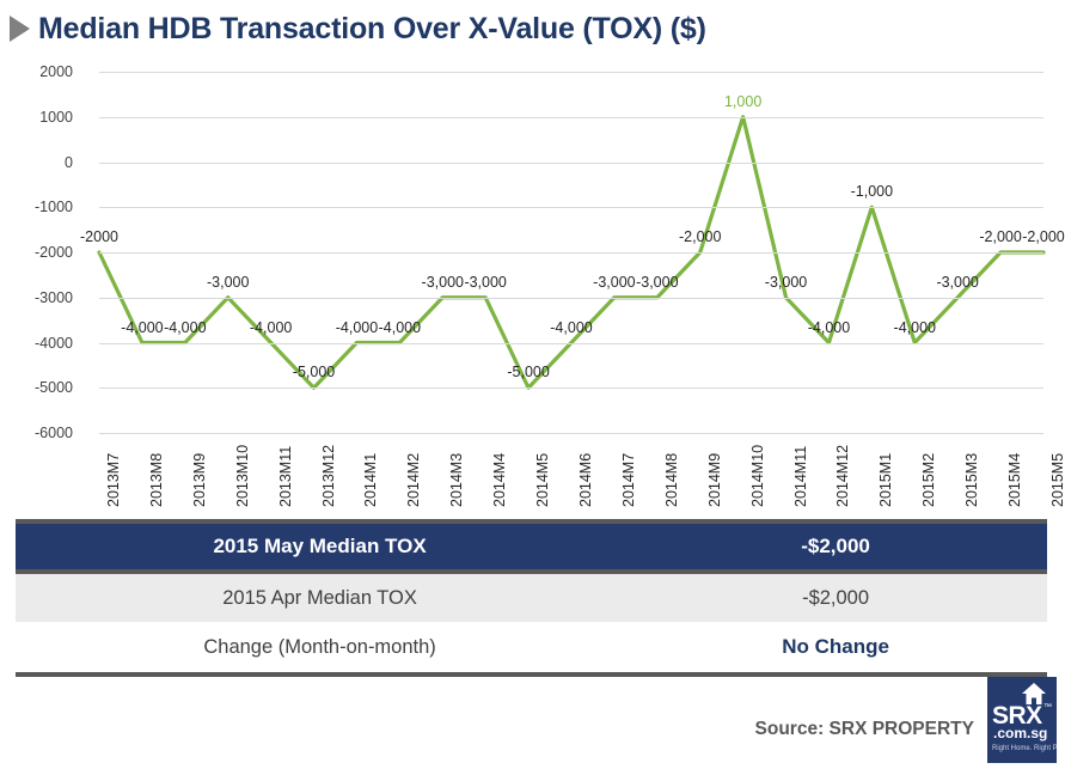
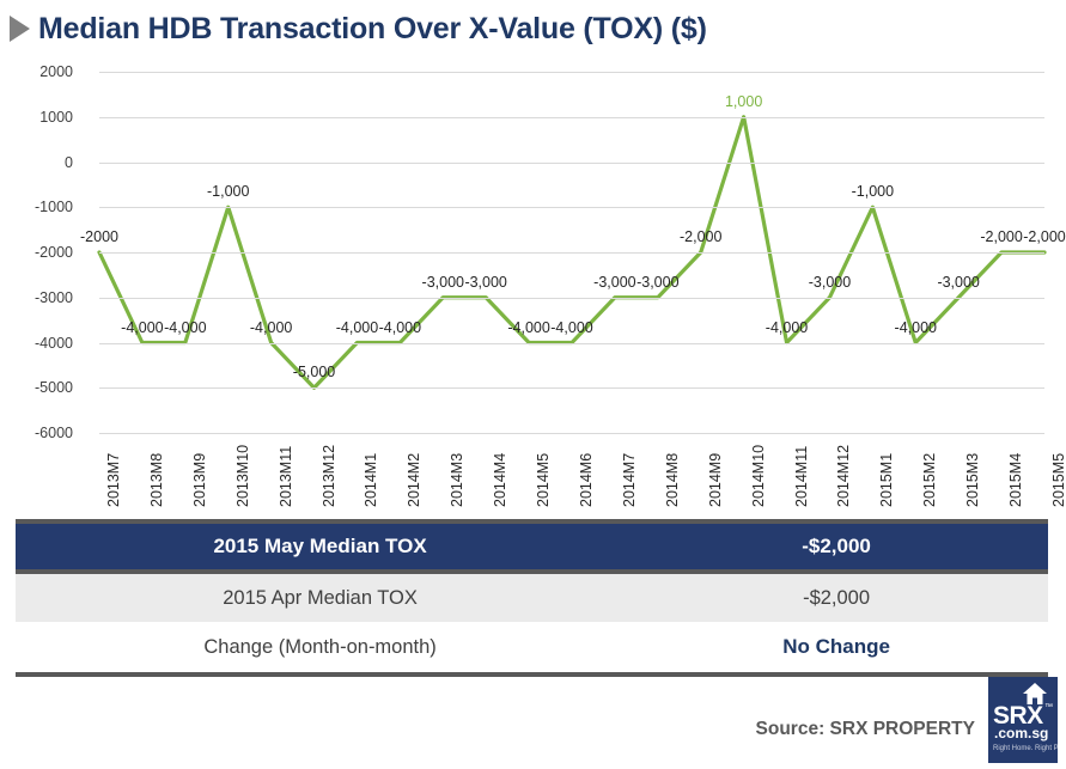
2013M10: -3,000 -> -1,000
2014M5: -5,000 -> -4,000
2014M11: -3,000 -> -4,000
2014M12: -4,000 -> -3,000
